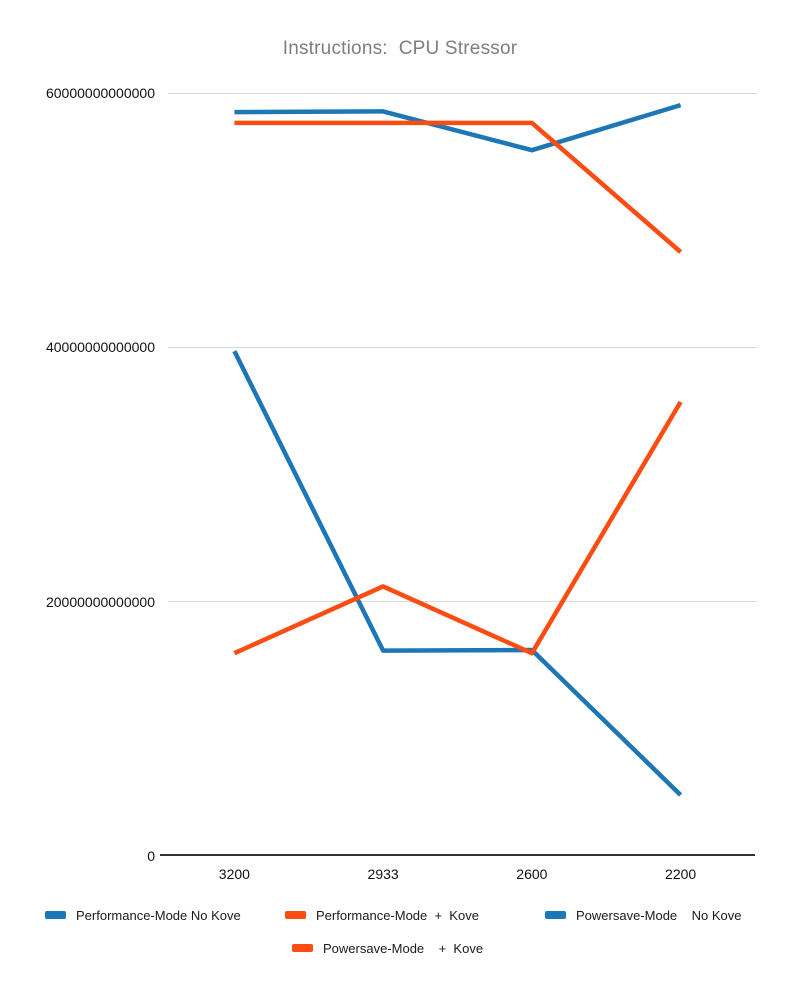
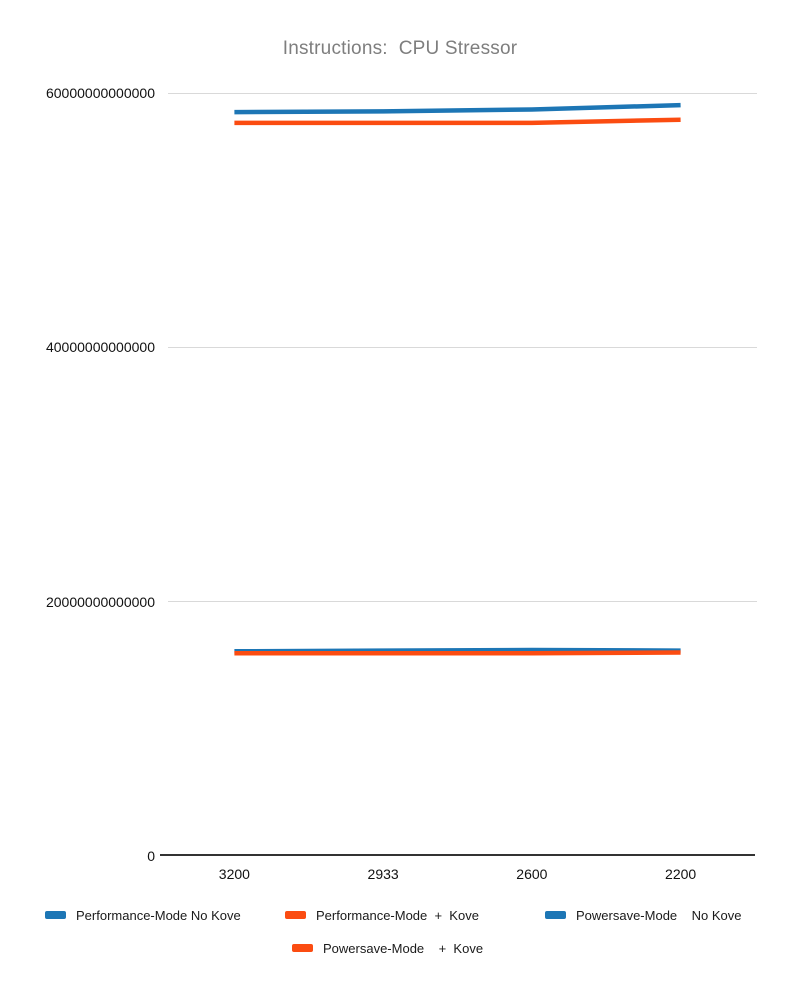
Powersave-Mode No Kove/3200: 39700000000000 -> 16100000000000
Powersave-Mode + Kove/2933: 21200000000000 -> 16000000000000
Performance-Mode No Kove/2600: 55500000000000 -> 58700000000000
Performance-Mode + Kove/2200: 47500000000000 -> 57900000000000
Powersave-Mode No Kove/2200: 4800000000000 -> 16200000000000
Powersave-Mode + Kove/2200: 35700000000000 -> 16000000000000
